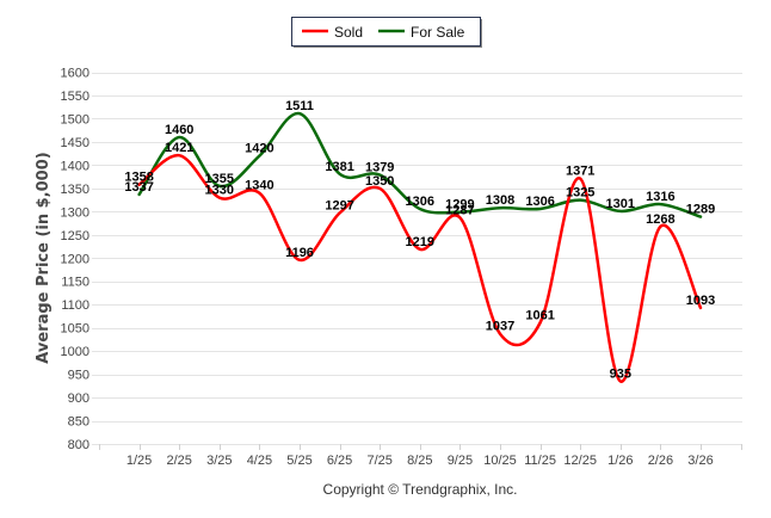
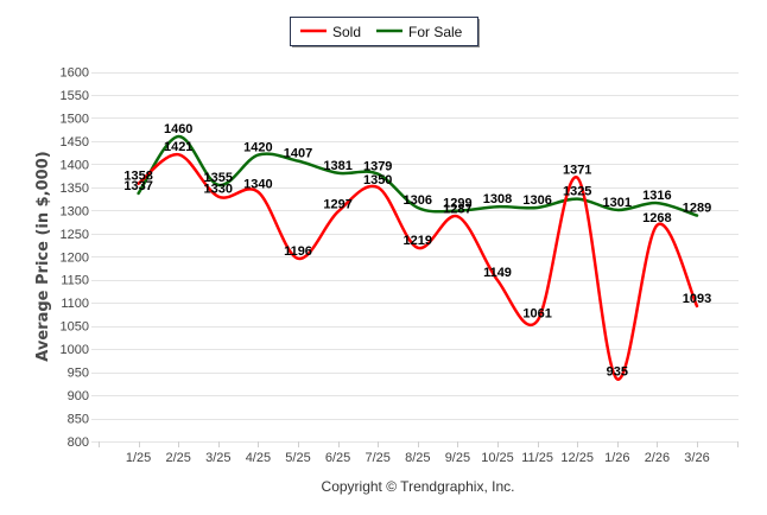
For Sale/5/25: 1511 -> 1407
Sold/10/25: 1037 -> 1149
